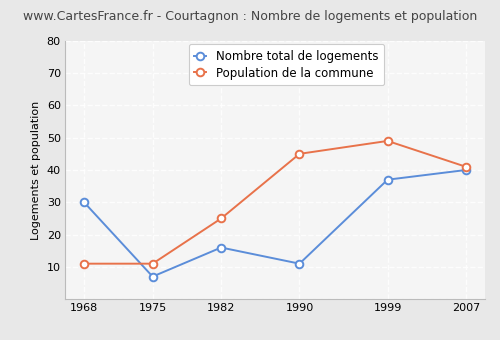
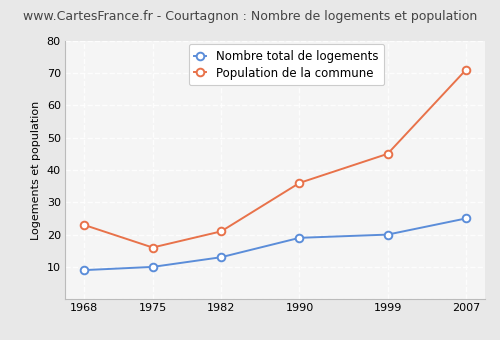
Nombre total de logements/1968: 30 -> 9
Population de la commune/1968: 11 -> 23
Nombre total de logements/1975: 7 -> 10
Population de la commune/1975: 11 -> 16
Nombre total de logements/1982: 16 -> 13
Population de la commune/1982: 25 -> 21
Nombre total de logements/1990: 11 -> 19
Population de la commune/1990: 45 -> 36
Nombre total de logements/1999: 37 -> 20
Population de la commune/1999: 49 -> 45
Nombre total de logements/2007: 40 -> 25
Population de la commune/2007: 41 -> 71
